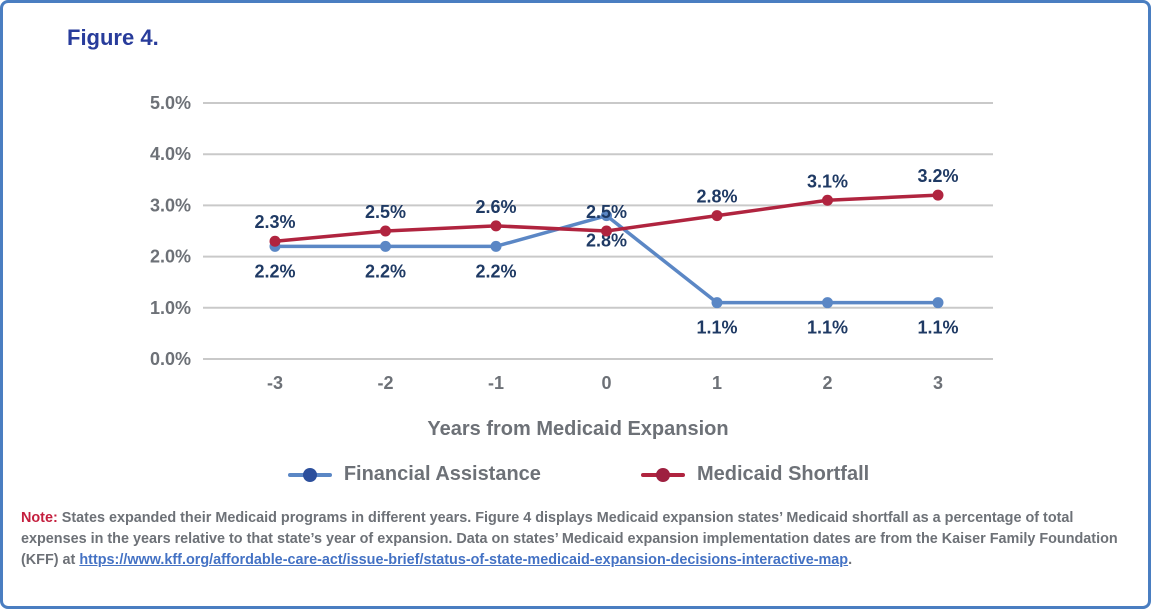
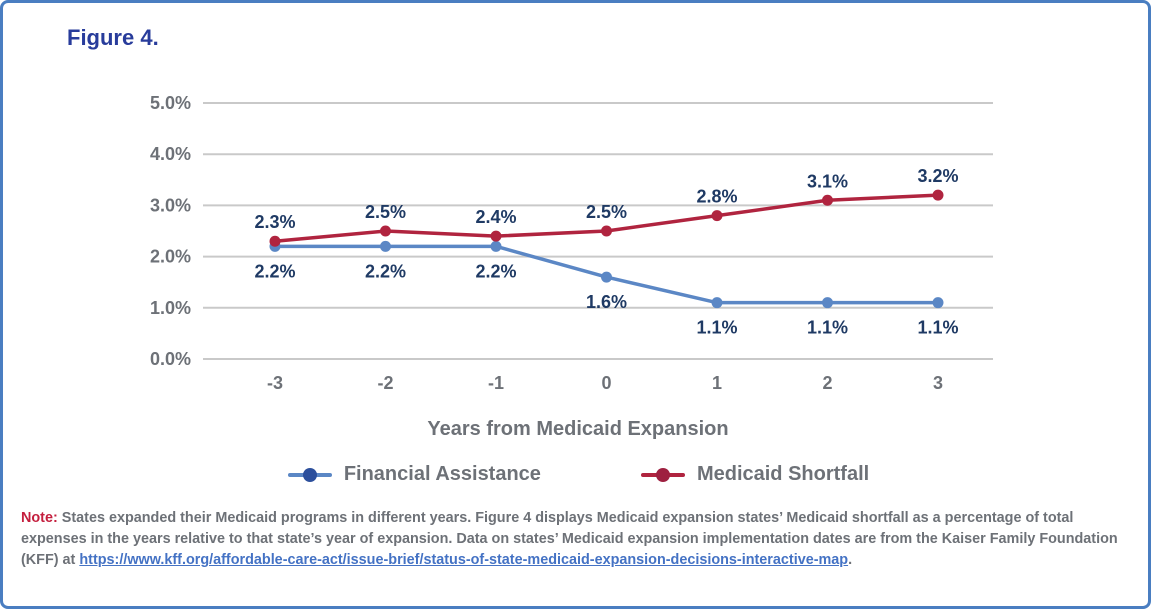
Medicaid Shortfall/-1: 2.6% -> 2.4%
Financial Assistance/0: 2.8% -> 1.6%
